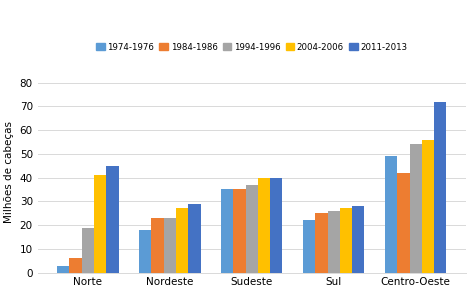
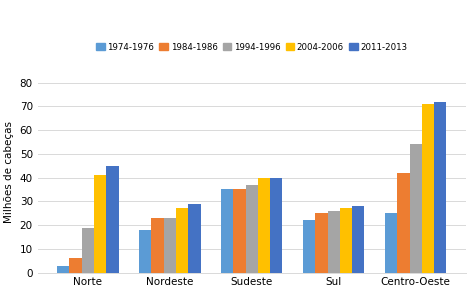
1974-1976/Centro-Oeste: 49 -> 25
2004-2006/Centro-Oeste: 56 -> 71
